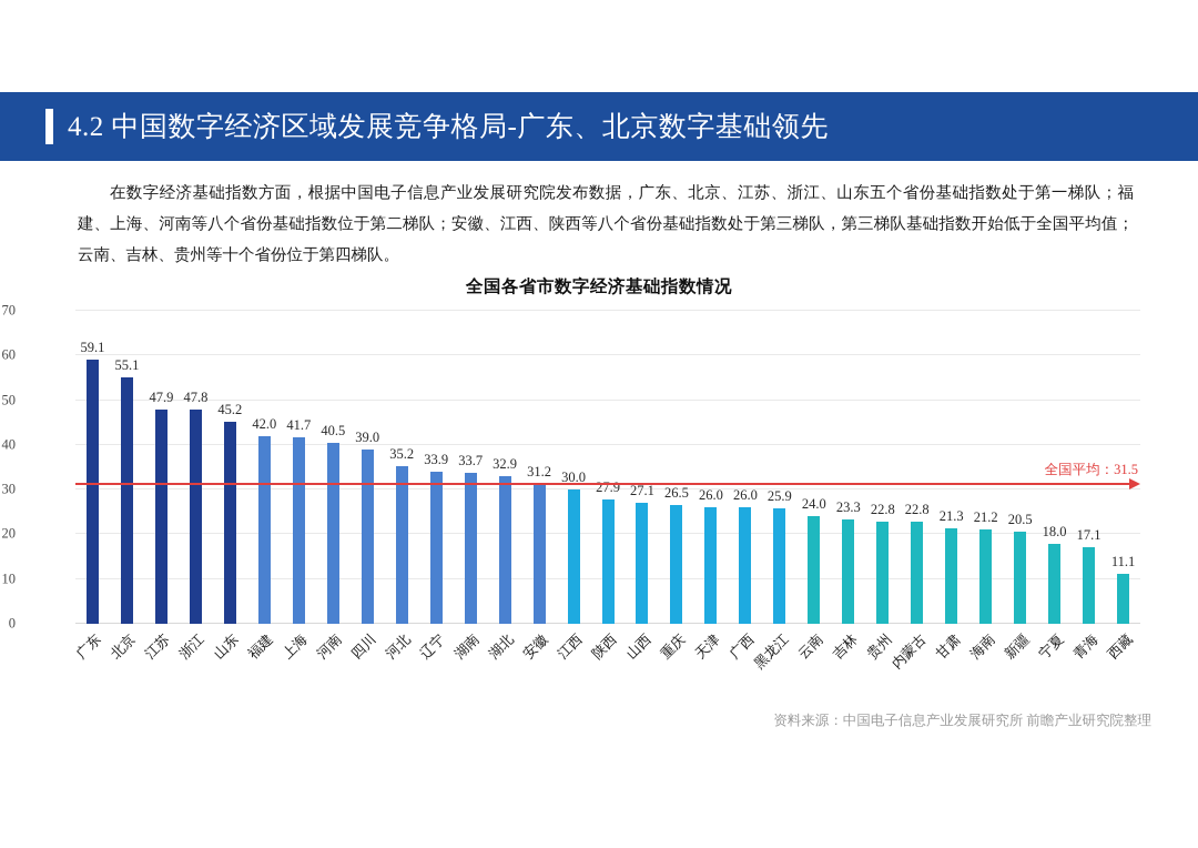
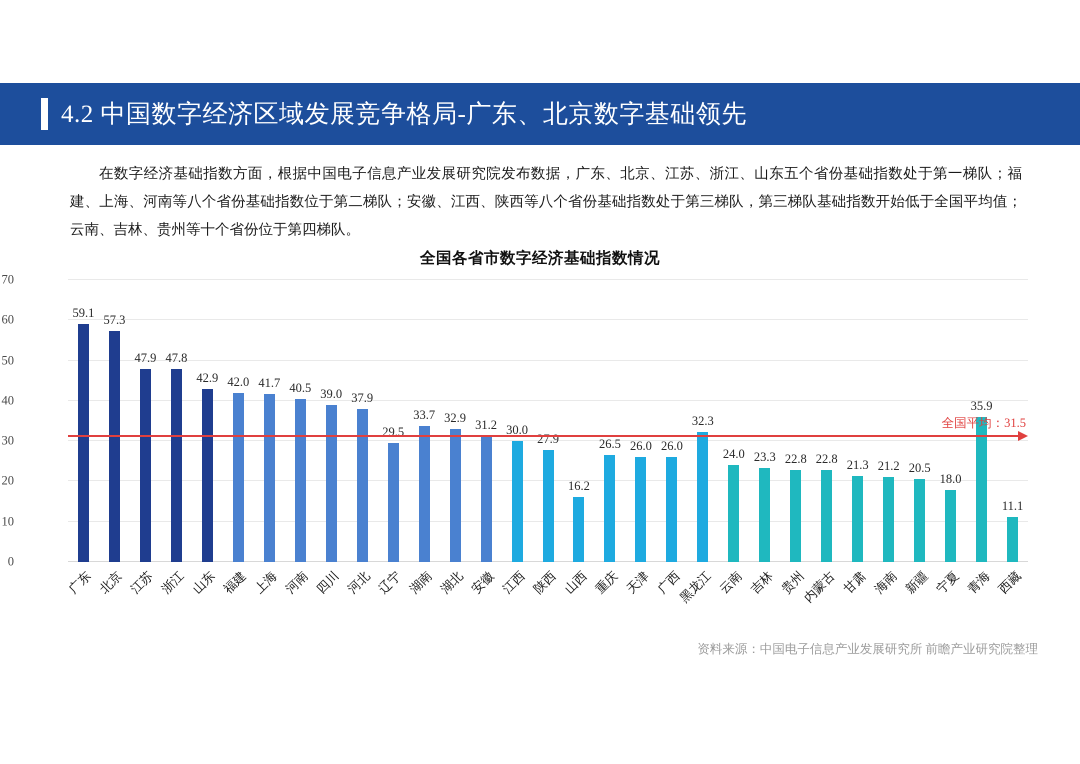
北京: 55.1 -> 57.3
山东: 45.2 -> 42.9
河北: 35.2 -> 37.9
辽宁: 33.9 -> 29.5
山西: 27.1 -> 16.2
黑龙江: 25.9 -> 32.3
青海: 17.1 -> 35.9
